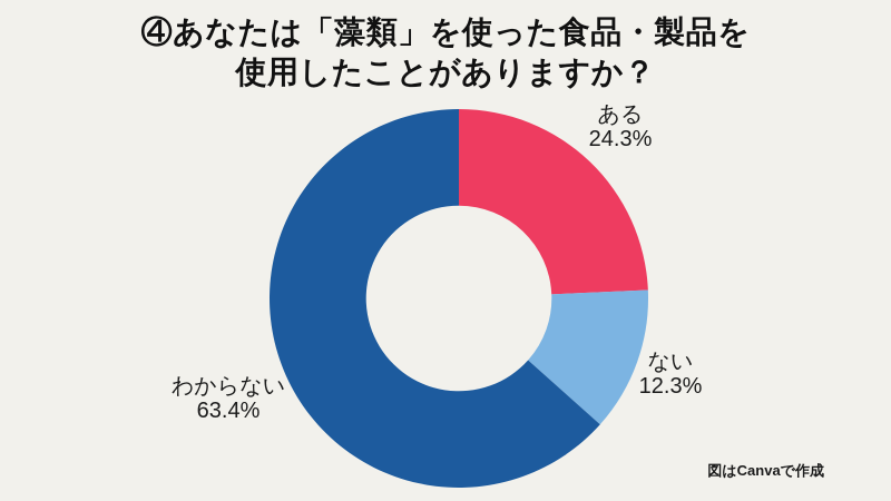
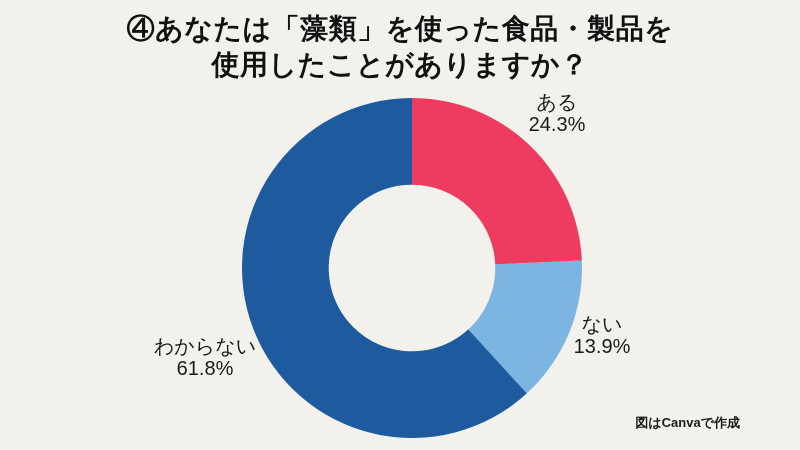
ない: 12.3% -> 13.9%
わからない: 63.4% -> 61.8%
